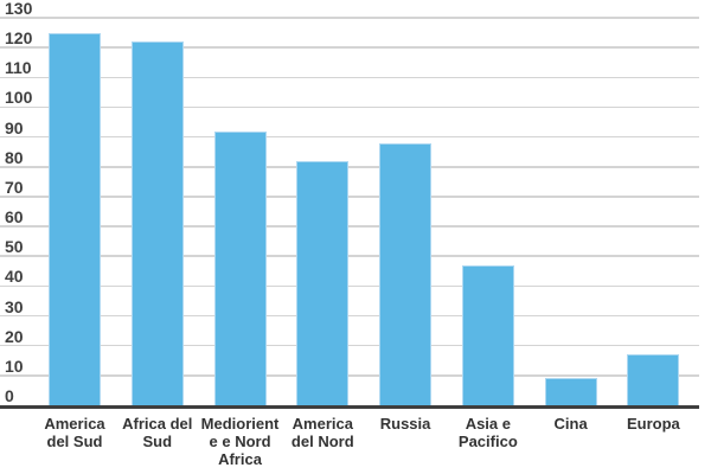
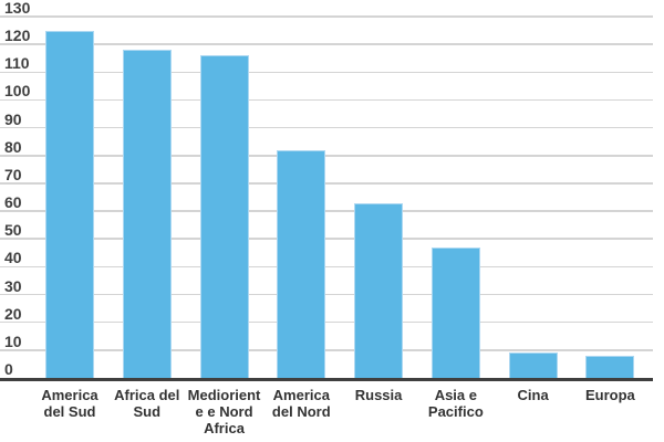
Africa del Sud: 122 -> 118
Medioriente e Nord Africa: 92 -> 116
Russia: 88 -> 63
Europa: 17 -> 8
